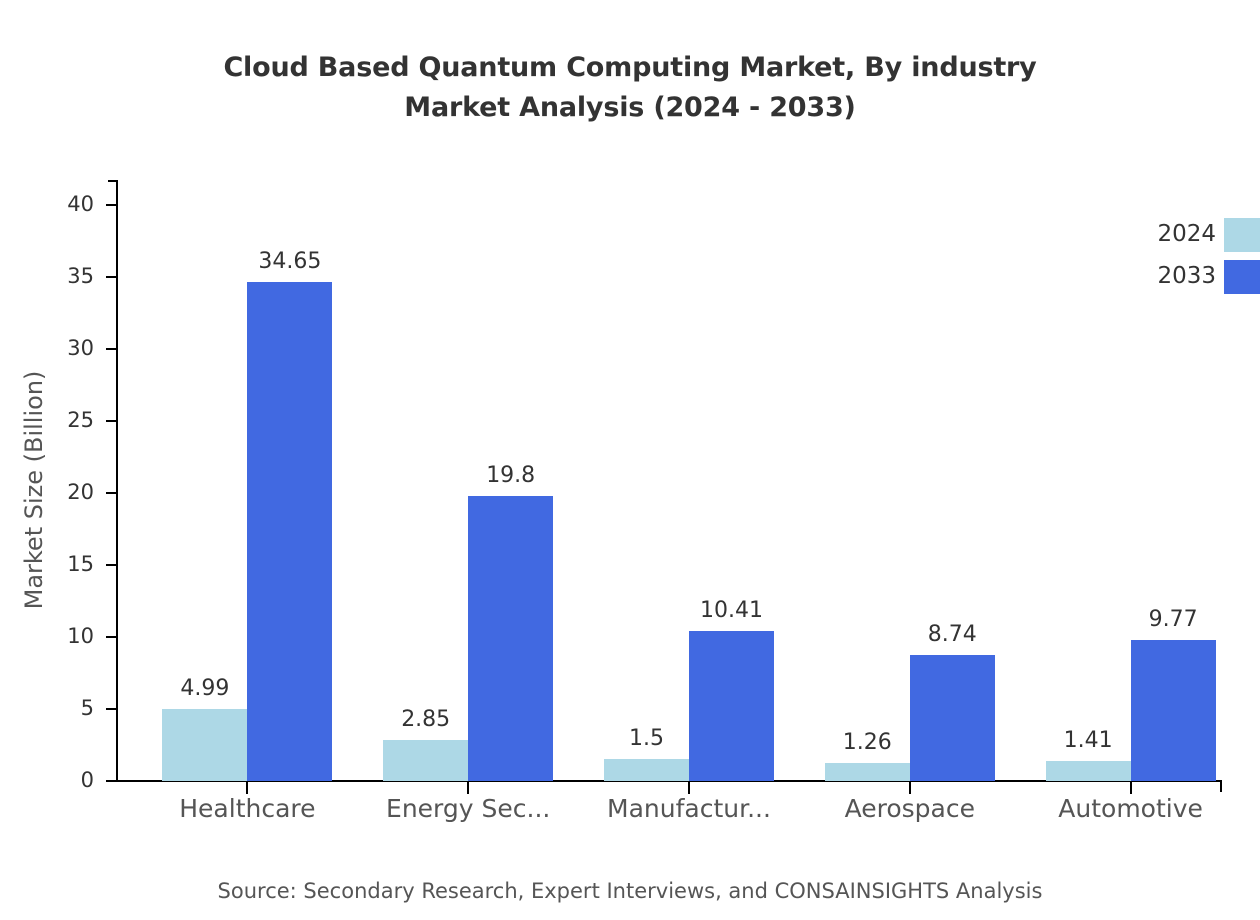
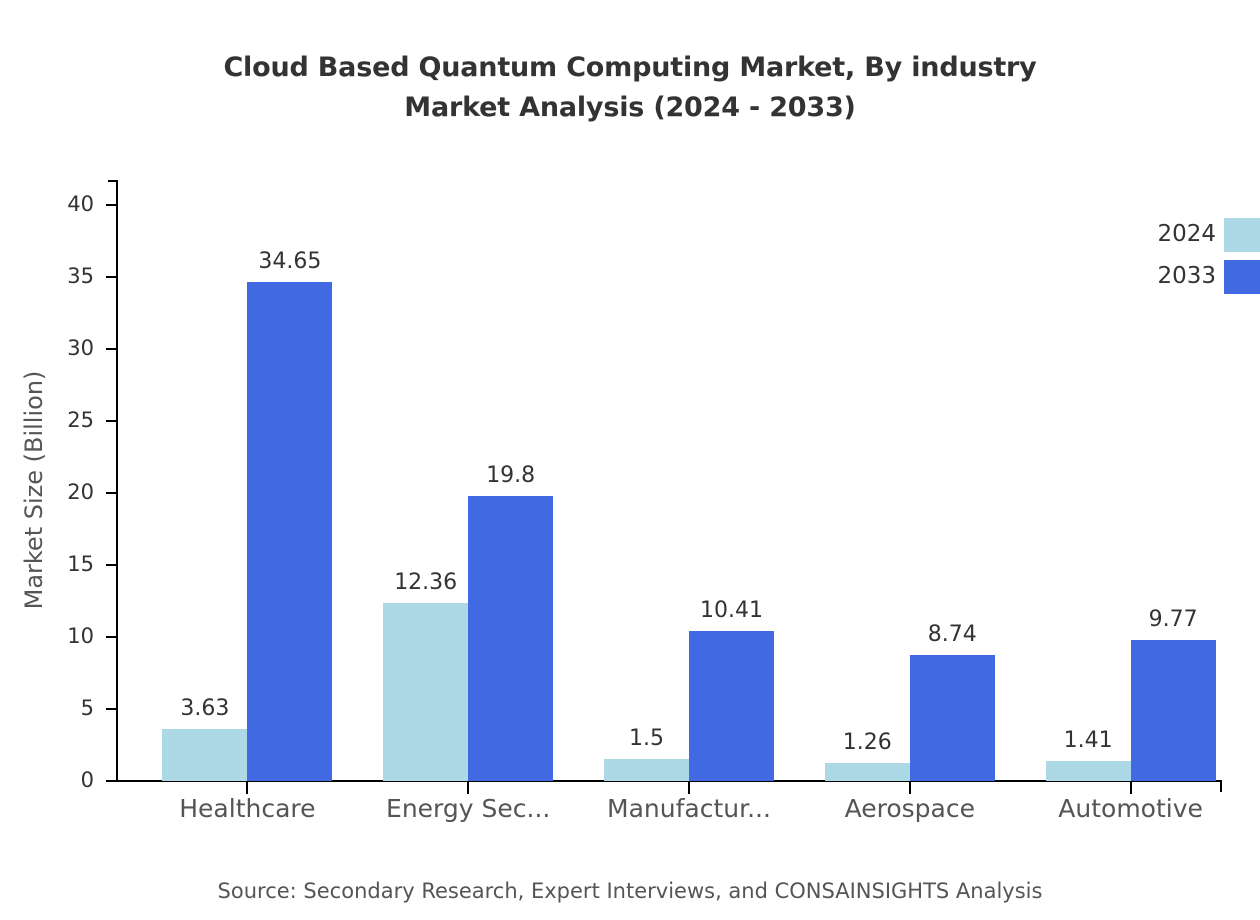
2024/Healthcare: 4.99 -> 3.63
2024/Energy Sec...: 2.85 -> 12.36
